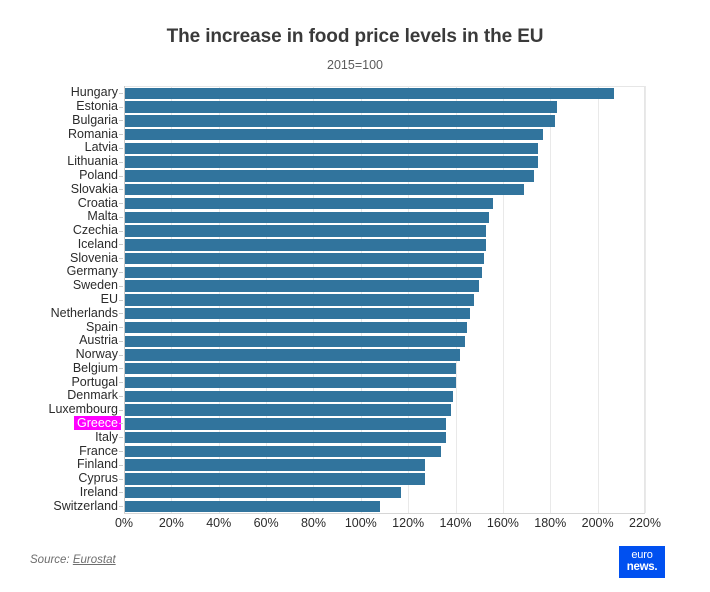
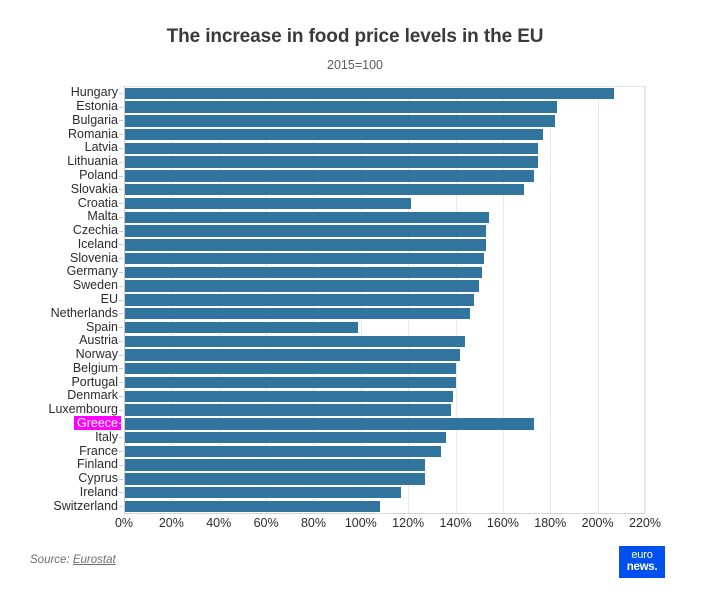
Croatia: 156% -> 121%
Spain: 145% -> 99%
Greece: 136% -> 173%
